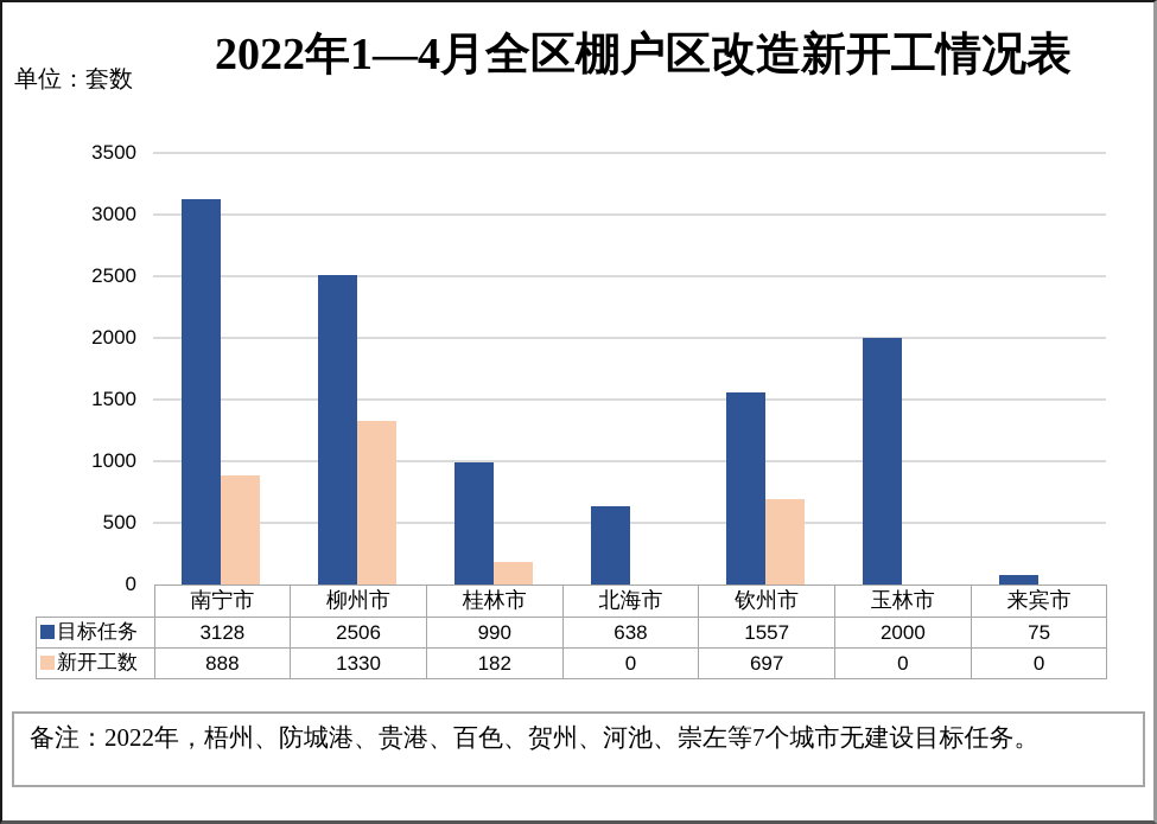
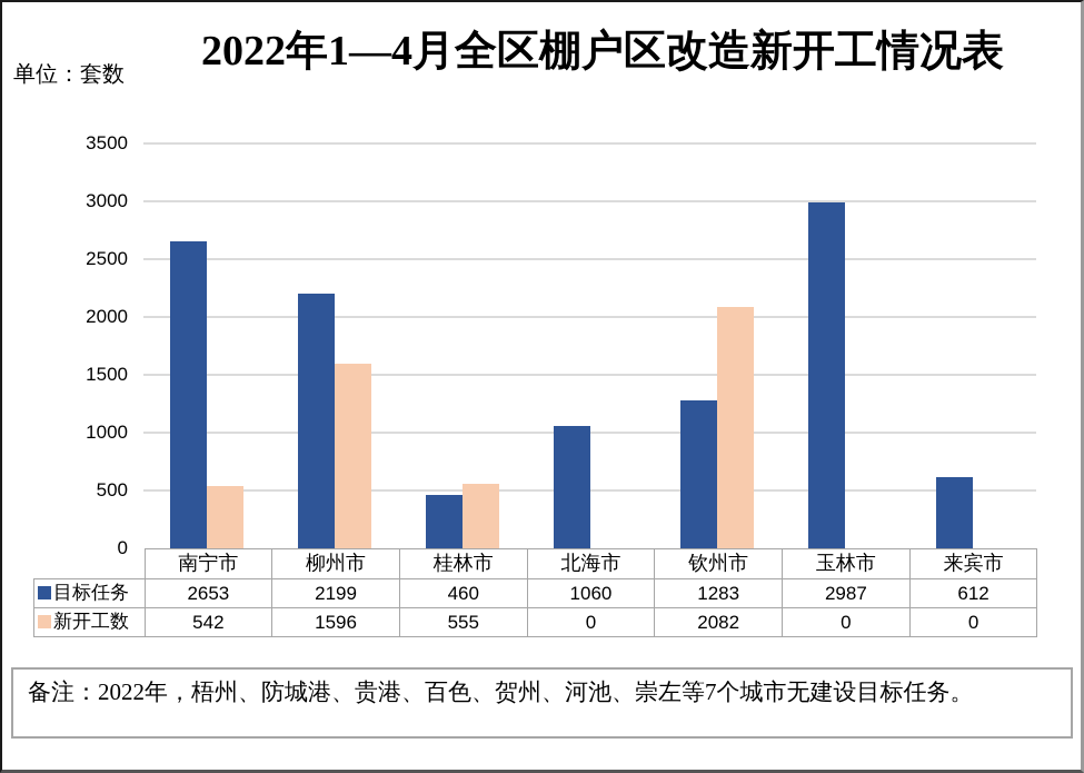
目标任务/南宁市: 3128 -> 2653
新开工数/南宁市: 888 -> 542
目标任务/柳州市: 2506 -> 2199
新开工数/柳州市: 1330 -> 1596
目标任务/桂林市: 990 -> 460
新开工数/桂林市: 182 -> 555
目标任务/北海市: 638 -> 1060
目标任务/钦州市: 1557 -> 1283
新开工数/钦州市: 697 -> 2082
目标任务/玉林市: 2000 -> 2987
目标任务/来宾市: 75 -> 612
